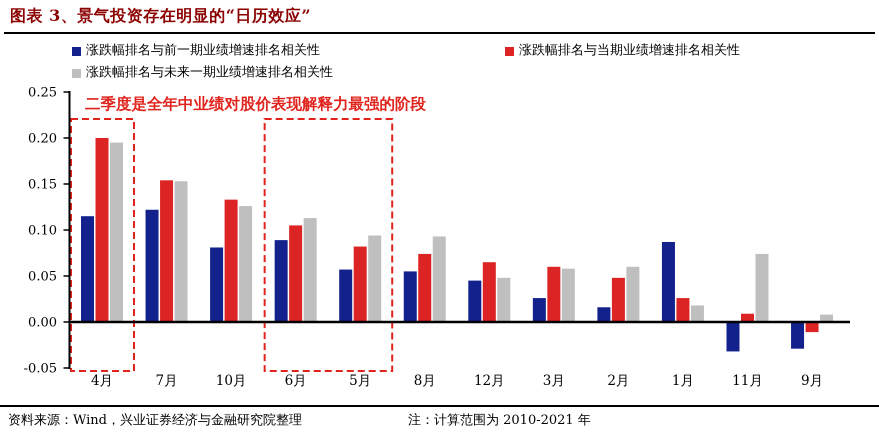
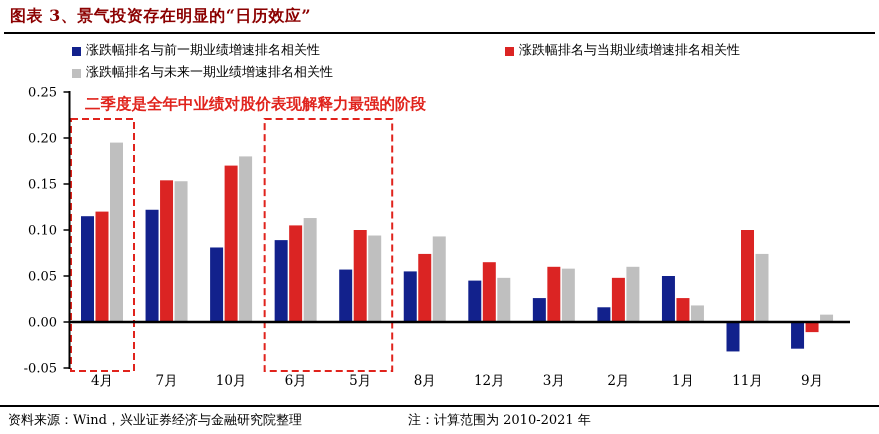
涨跌幅排名与当期业绩增速排名相关性/4月: 0.20 -> 0.12
涨跌幅排名与当期业绩增速排名相关性/10月: 0.13 -> 0.17
涨跌幅排名与未来一期业绩增速排名相关性/10月: 0.13 -> 0.18
涨跌幅排名与当期业绩增速排名相关性/5月: 0.08 -> 0.10
涨跌幅排名与前一期业绩增速排名相关性/1月: 0.09 -> 0.05
涨跌幅排名与当期业绩增速排名相关性/11月: 0.01 -> 0.10
